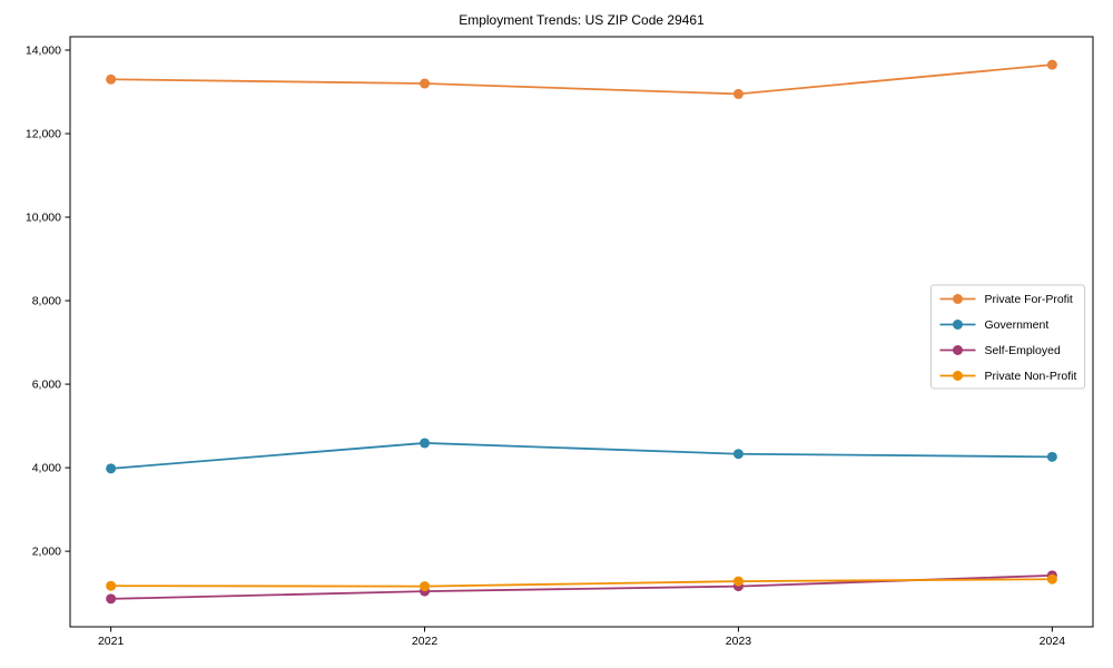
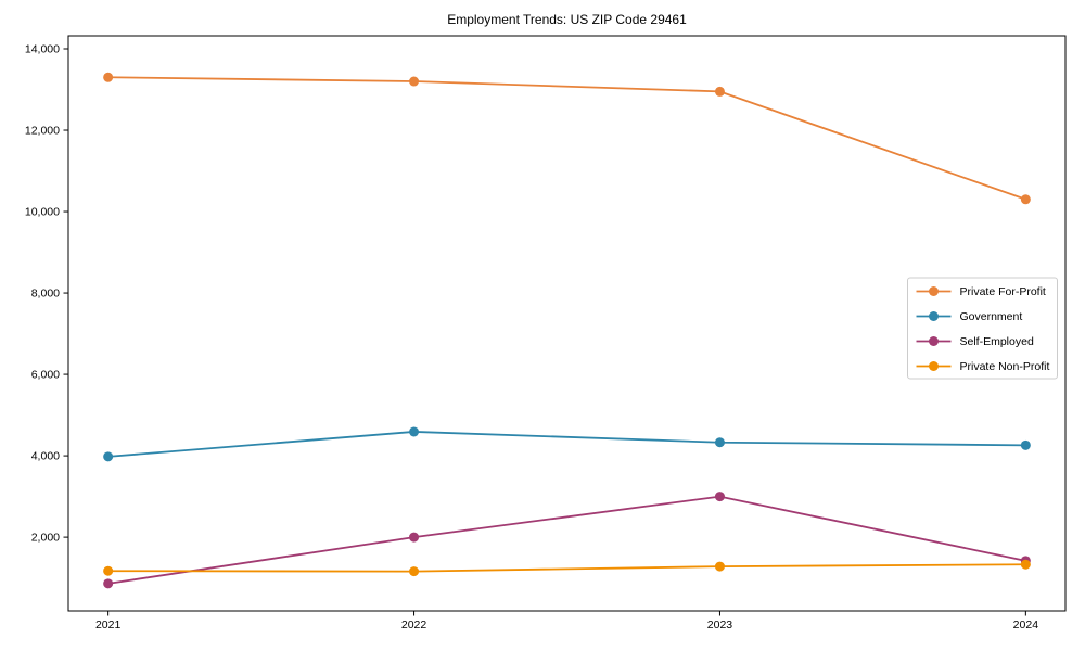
Self-Employed/2022: 1000 -> 2000
Self-Employed/2023: 1200 -> 3000
Private For-Profit/2024: 13600 -> 10300
